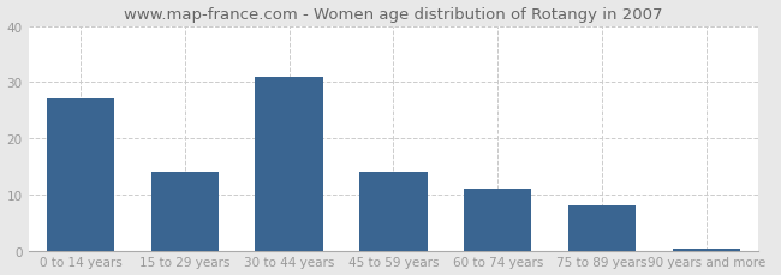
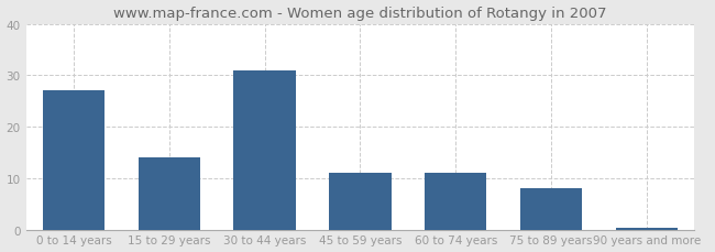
45 to 59 years: 14.0 -> 11.0
